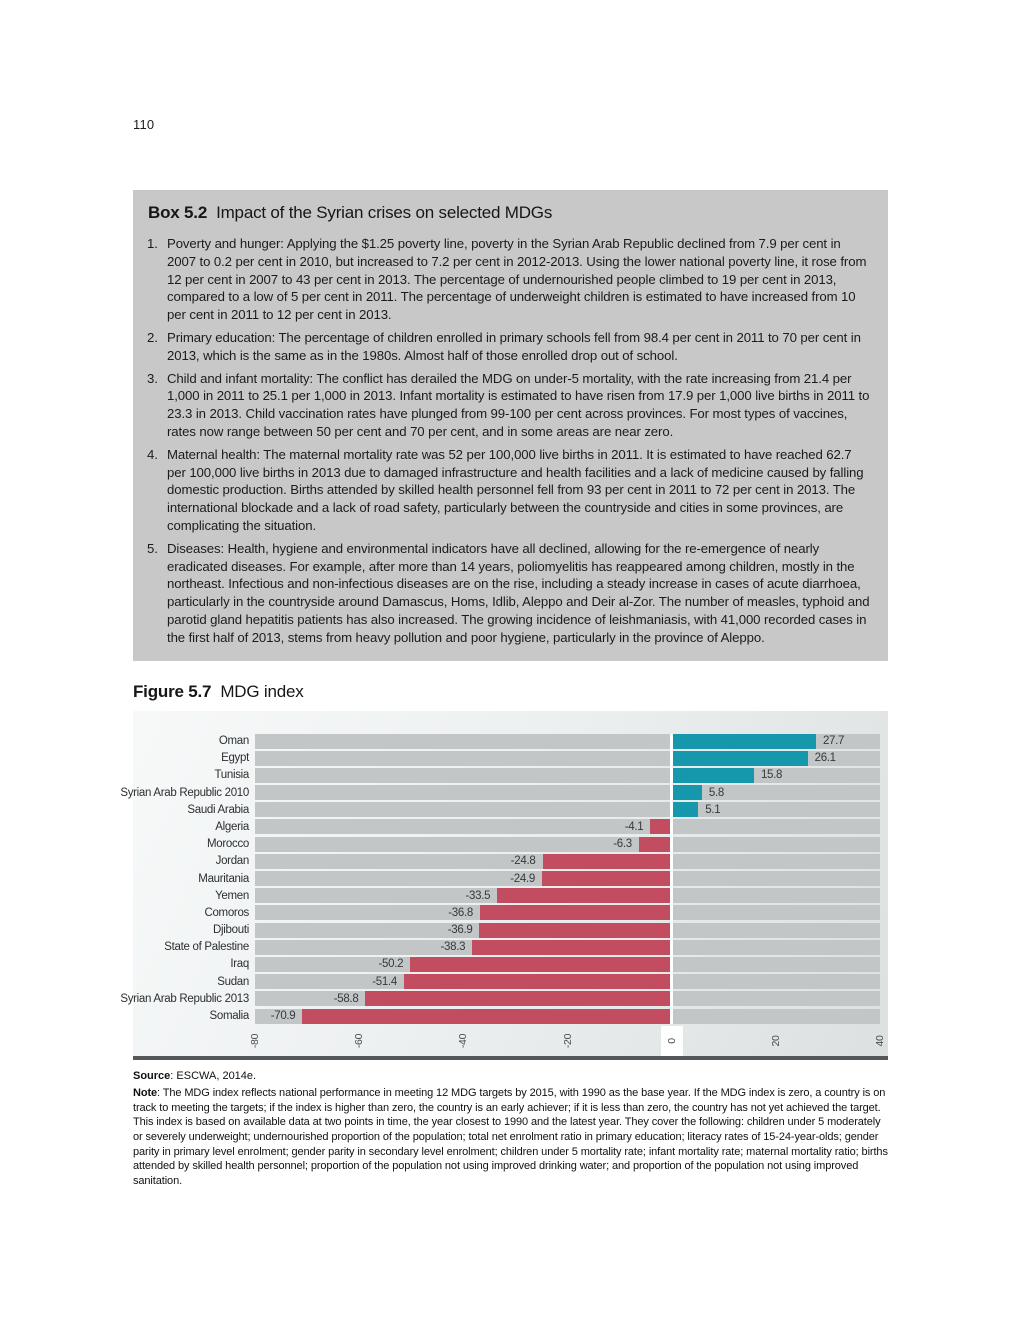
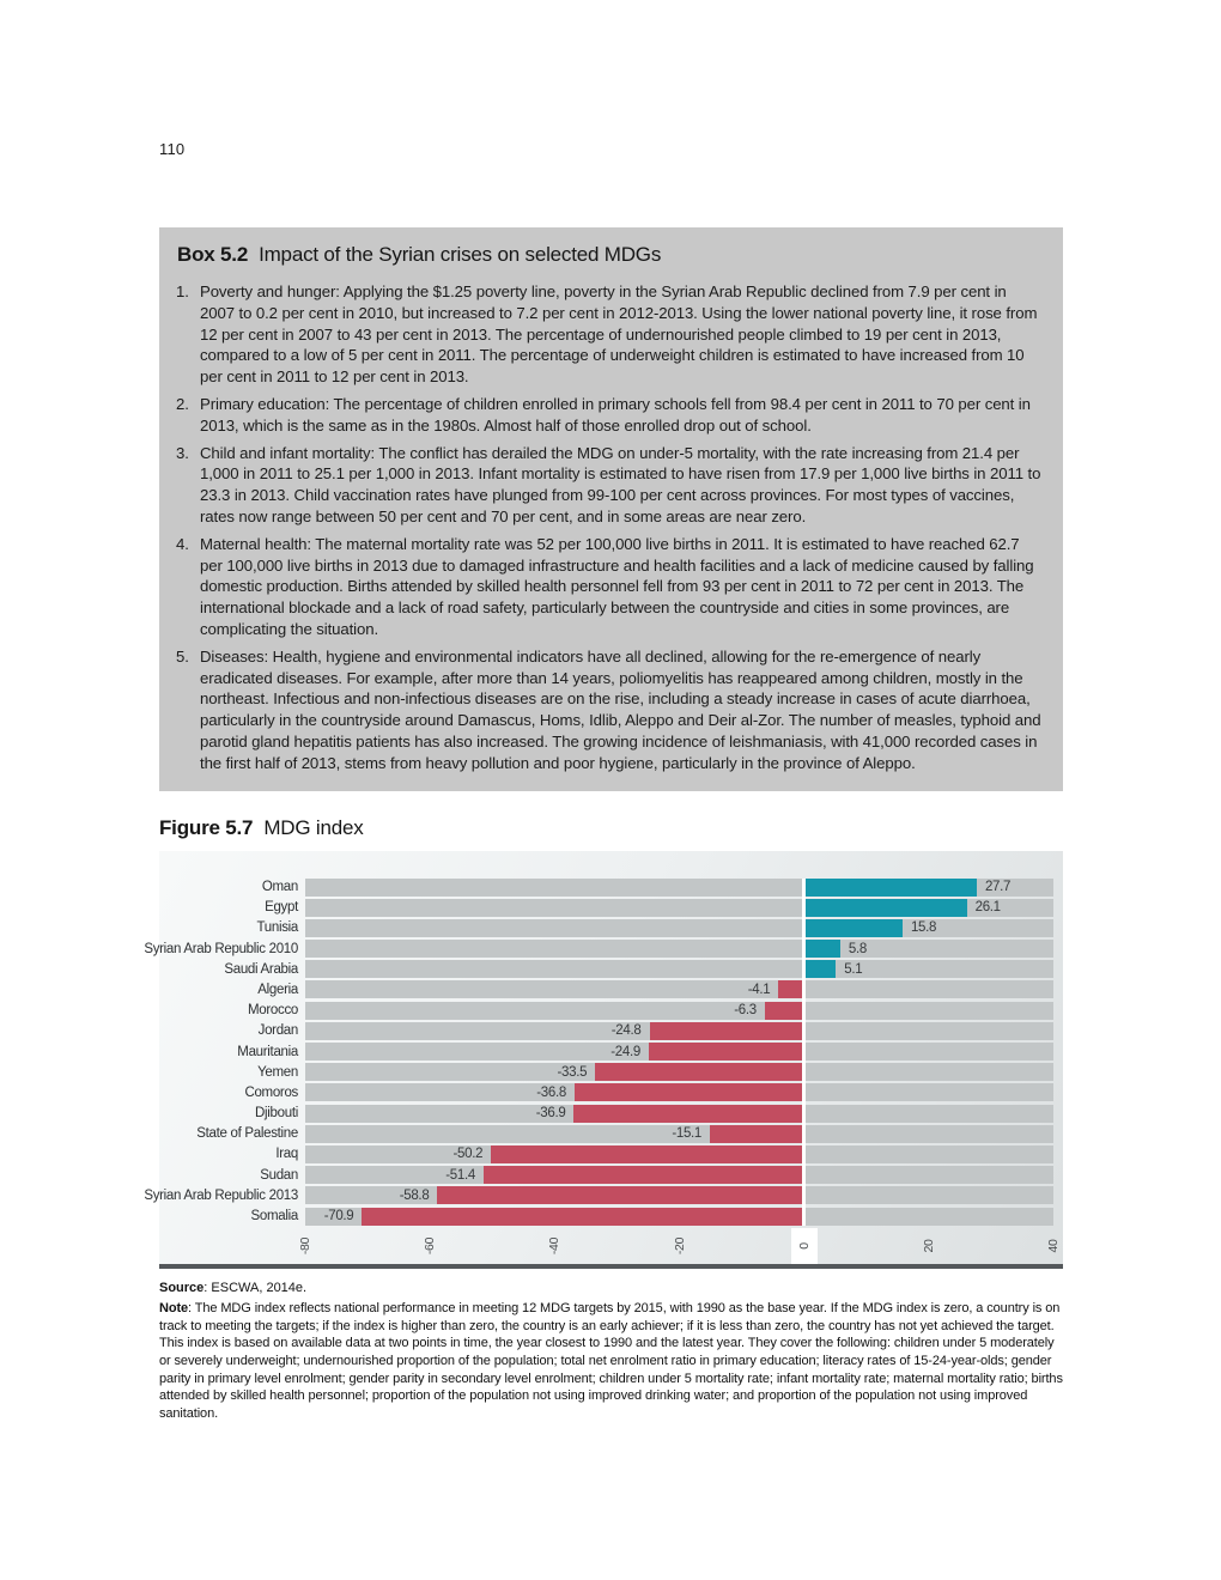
State of Palestine: -38.3 -> -15.1
